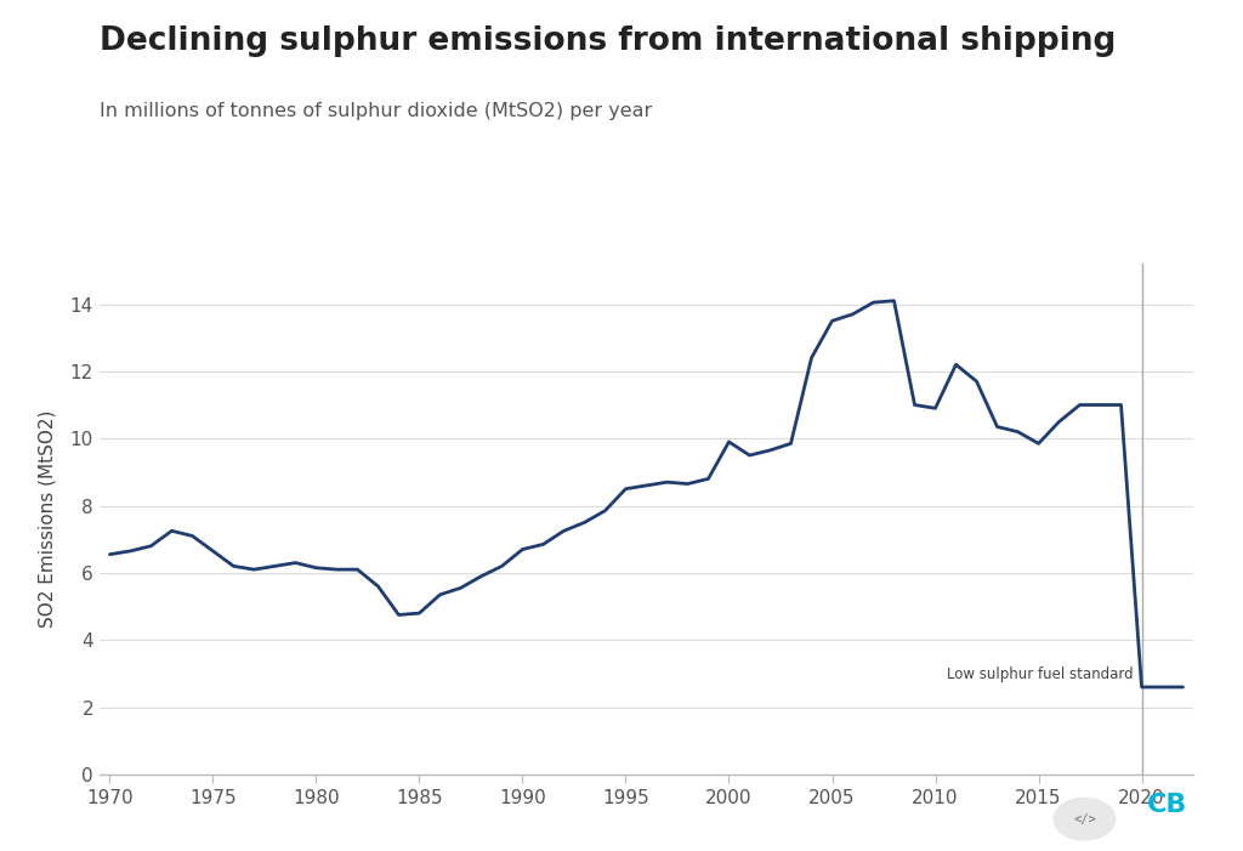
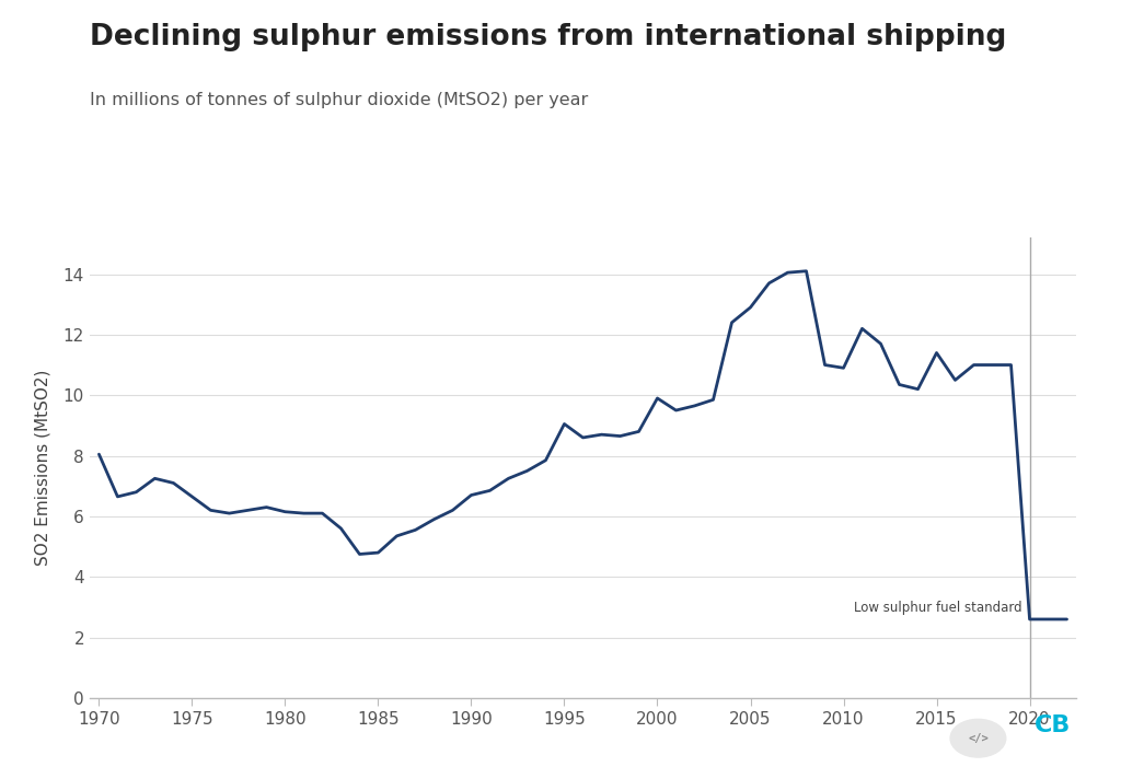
1970: 6.55 -> 8.05
1995: 8.50 -> 9.05
2005: 13.50 -> 12.90
2015: 9.85 -> 11.40
